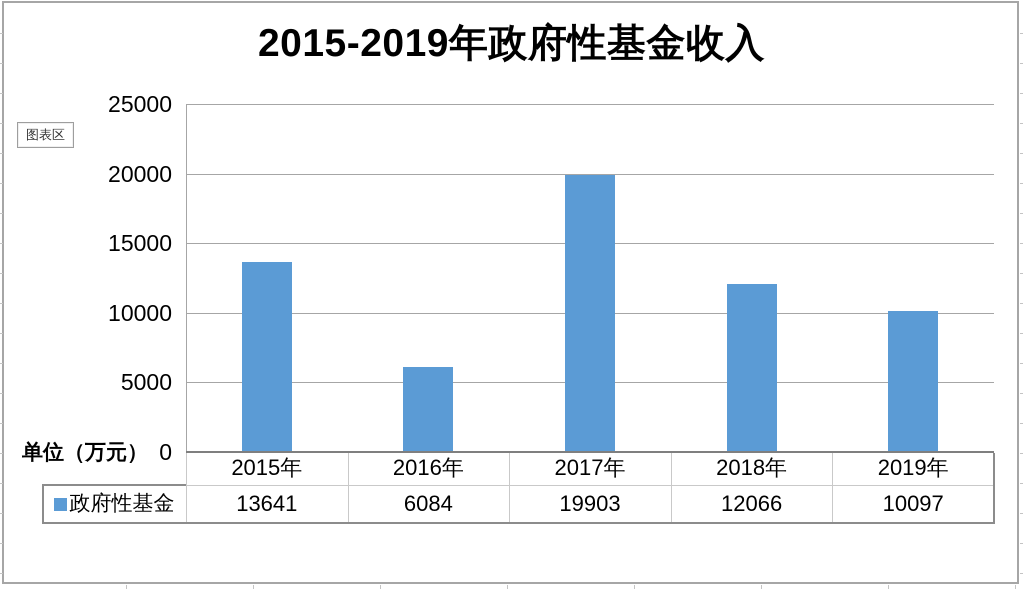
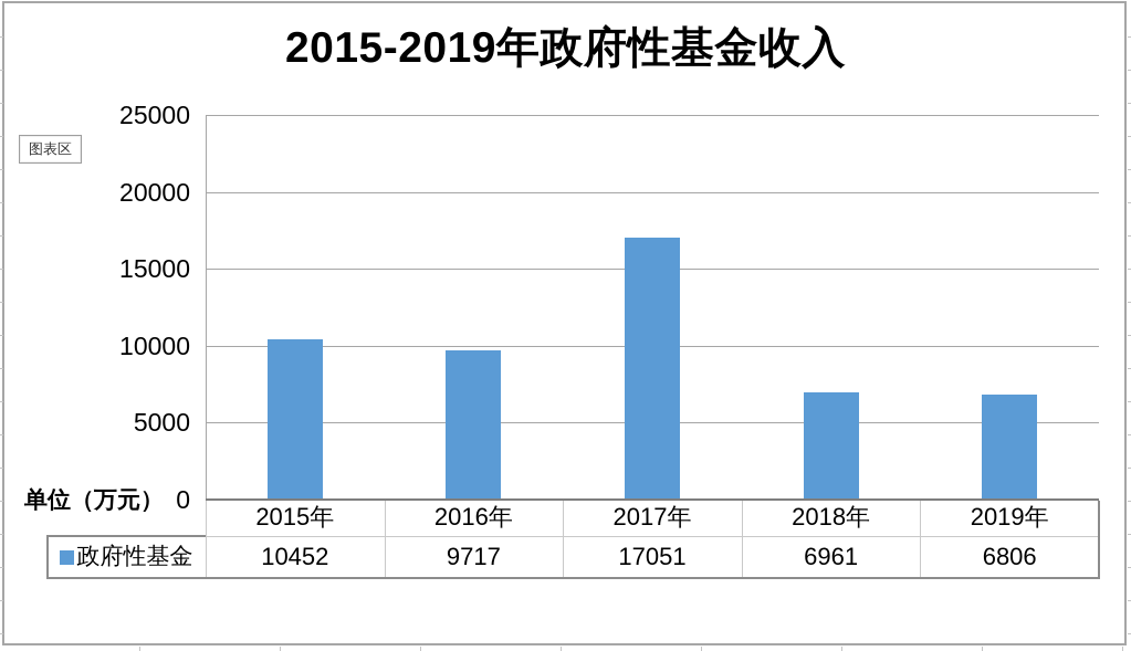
2015年: 13641 -> 10452
2016年: 6084 -> 9717
2017年: 19903 -> 17051
2018年: 12066 -> 6961
2019年: 10097 -> 6806
